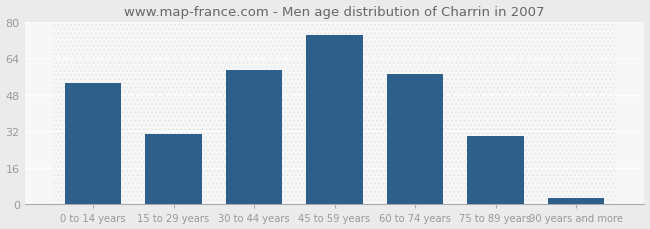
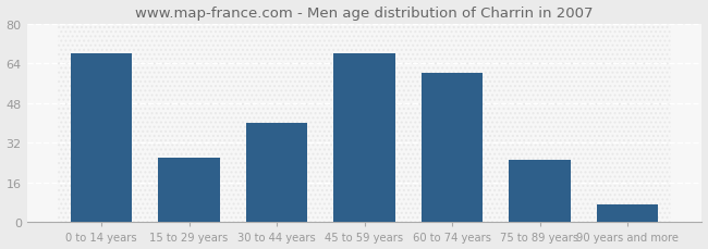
0 to 14 years: 53 -> 68
15 to 29 years: 31 -> 26
30 to 44 years: 59 -> 40
45 to 59 years: 74 -> 68
60 to 74 years: 57 -> 60
75 to 89 years: 30 -> 25
90 years and more: 3 -> 7
